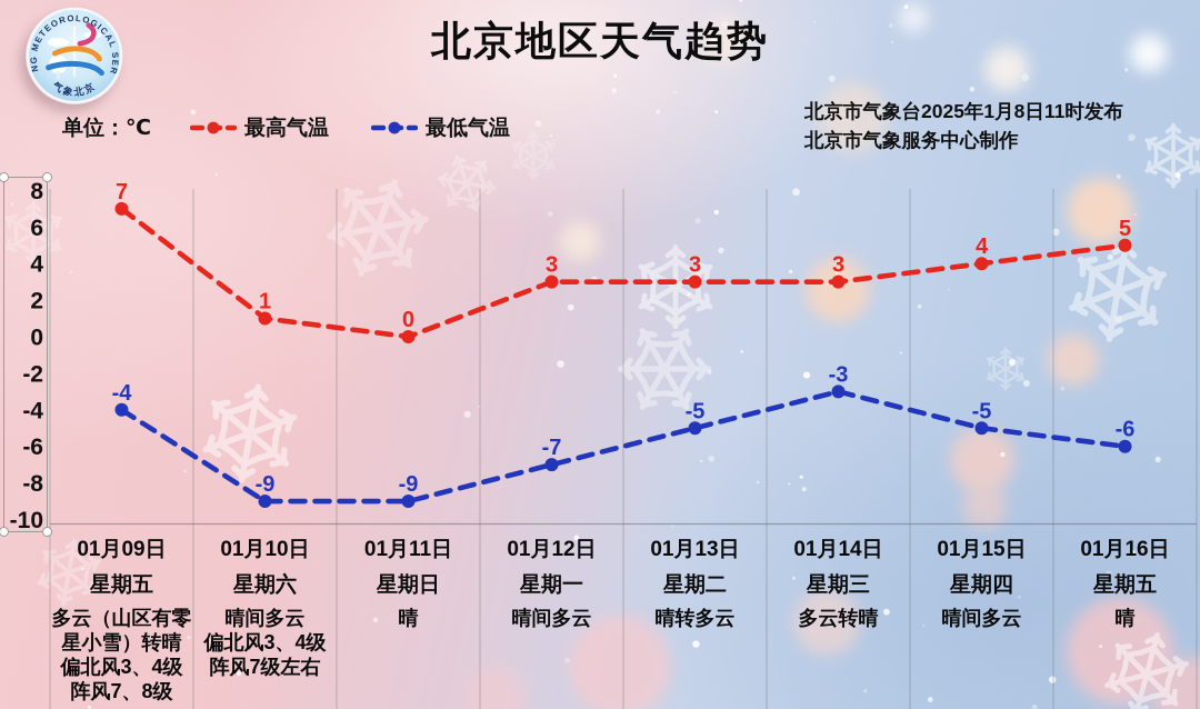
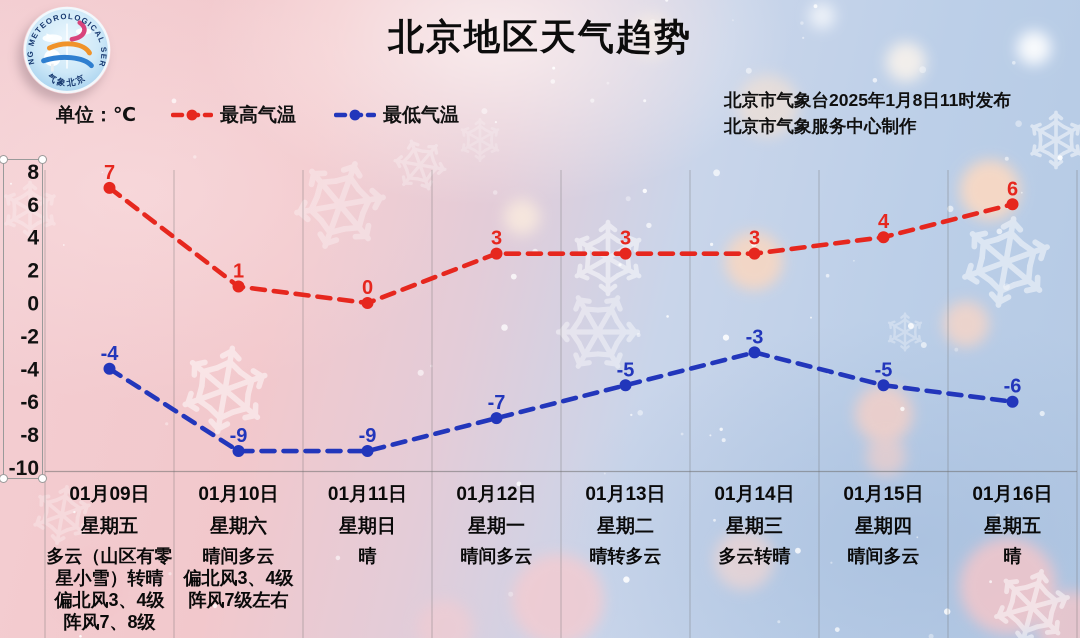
最高气温/01月16日: 5 -> 6
